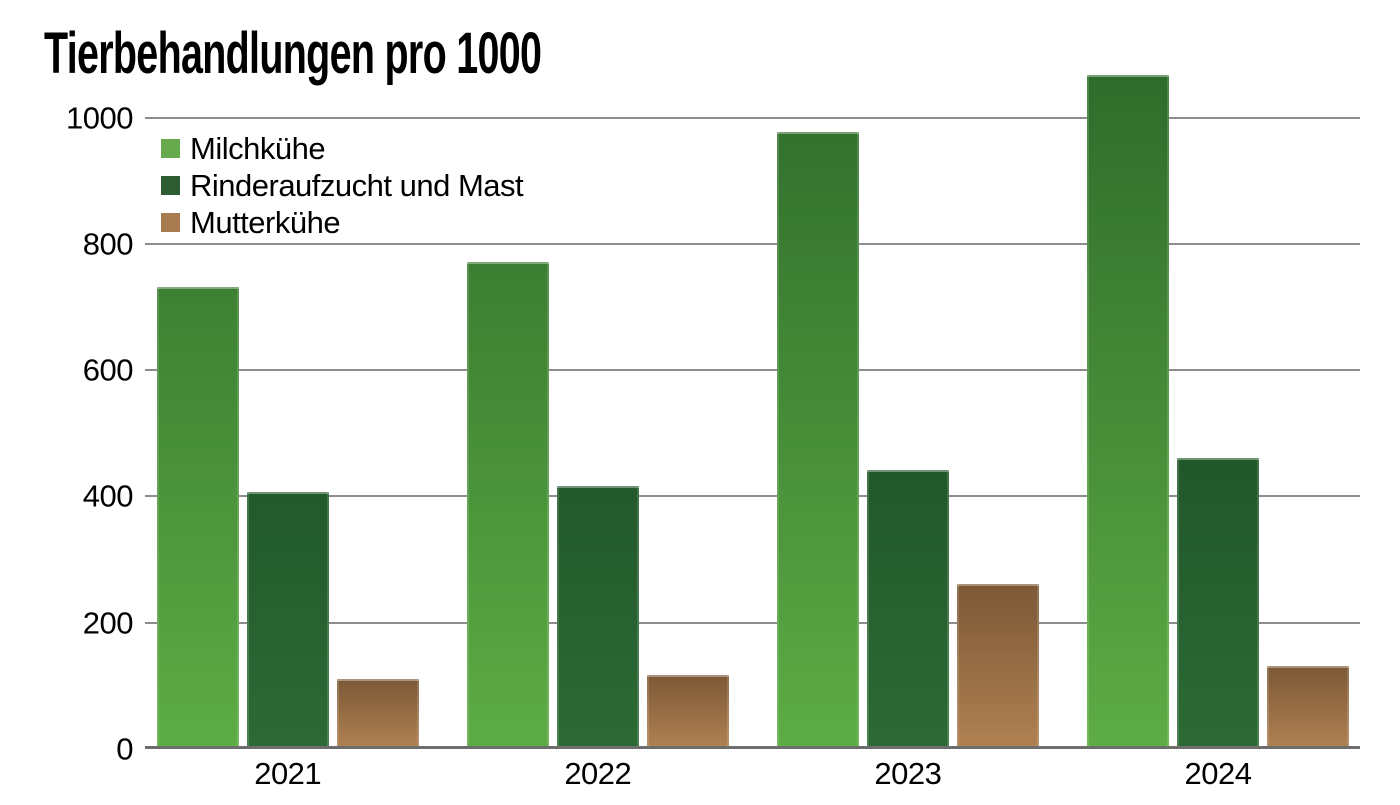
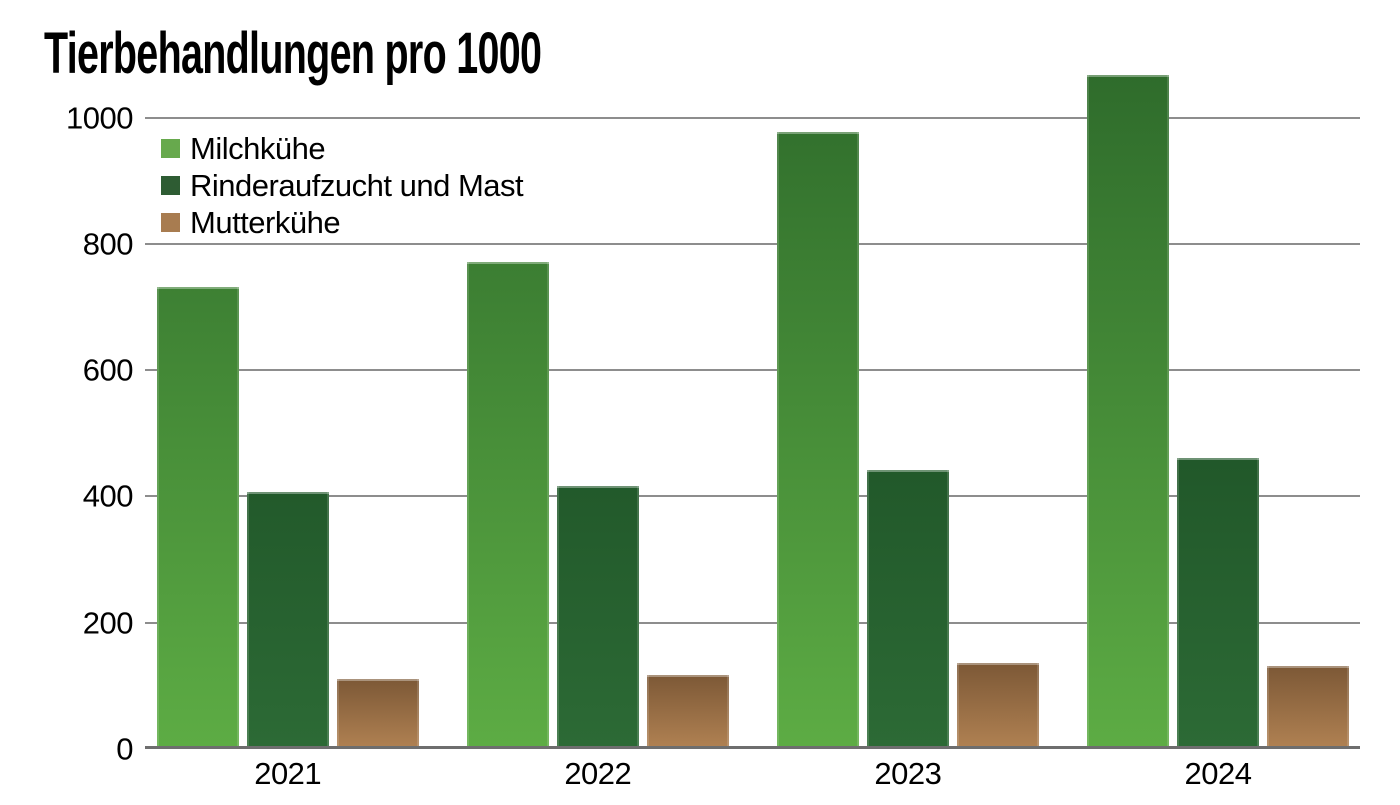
Mutterkühe/2023: 260 -> 140
